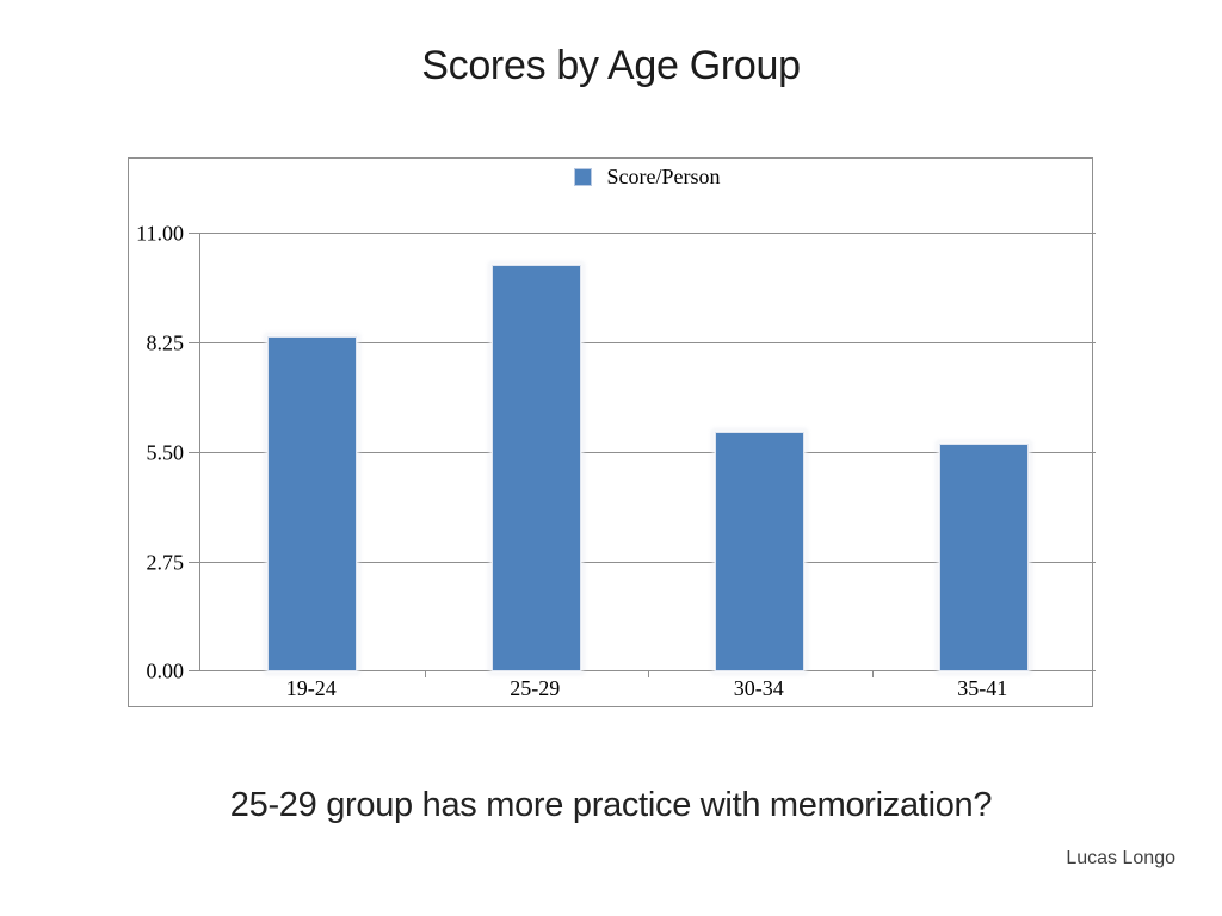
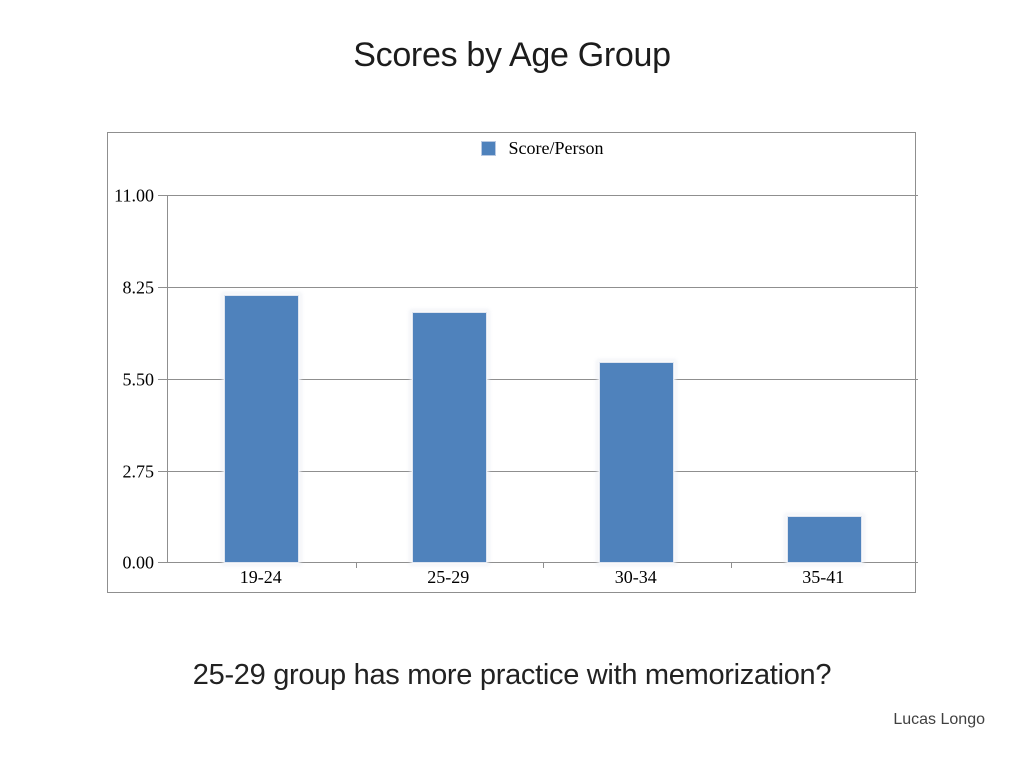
19-24: 8.4 -> 8.0
25-29: 10.2 -> 7.5
35-41: 5.7 -> 1.4
